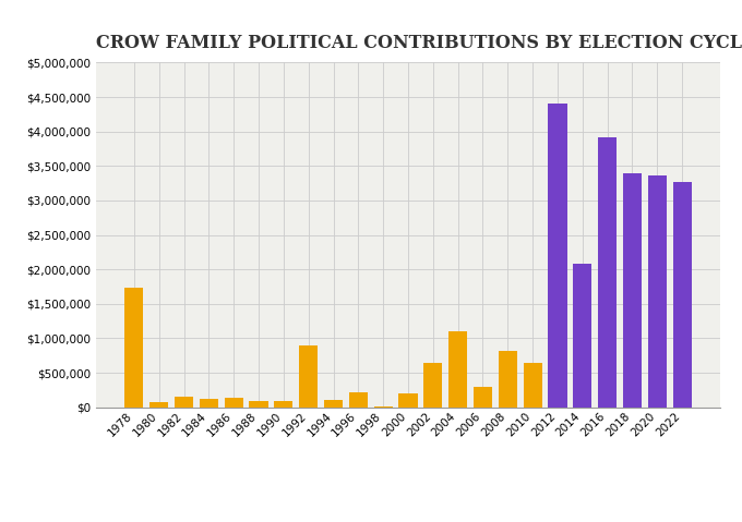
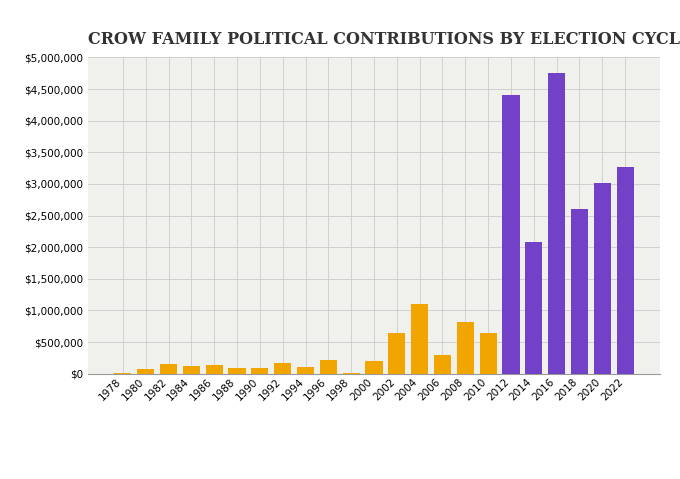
1978: $1,740,000 -> $0
1992: $900,000 -> $180,000
2016: $3,920,000 -> $4,750,000
2018: $3,400,000 -> $2,600,000
2020: $3,360,000 -> $3,020,000
